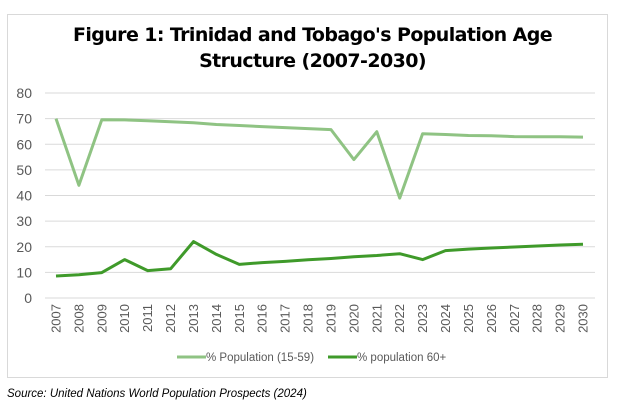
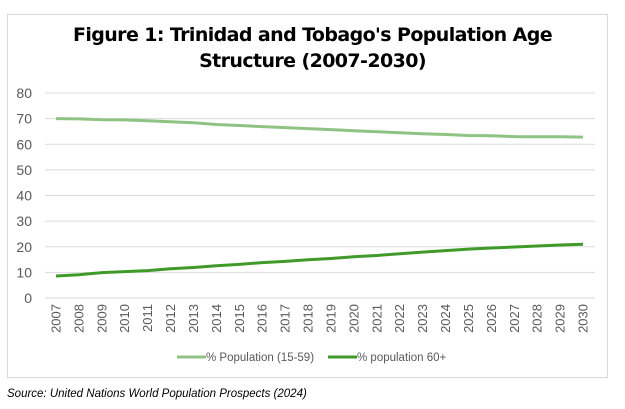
% Population (15-59)/2008: 44 -> 70
% population 60+/2010: 15 -> 10
% population 60+/2013: 22 -> 12
% population 60+/2014: 17 -> 13
% Population (15-59)/2020: 54 -> 65
% Population (15-59)/2022: 39 -> 64
% population 60+/2023: 15 -> 18
